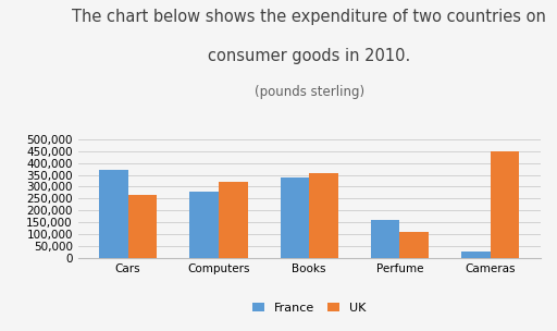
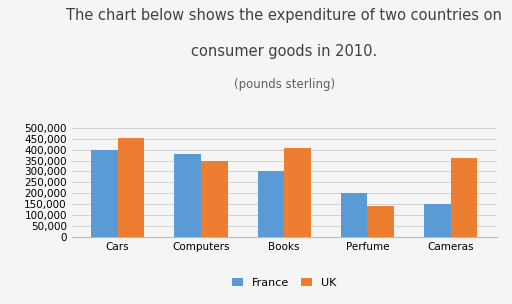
France/Cars: 370,000 -> 400,000
UK/Cars: 265,000 -> 455,000
France/Computers: 280,000 -> 380,000
UK/Computers: 320,000 -> 350,000
France/Books: 340,000 -> 300,000
UK/Books: 355,000 -> 408,000
France/Perfume: 160,000 -> 200,000
UK/Perfume: 110,000 -> 140,000
France/Cameras: 30,000 -> 150,000
UK/Cameras: 450,000 -> 360,000
